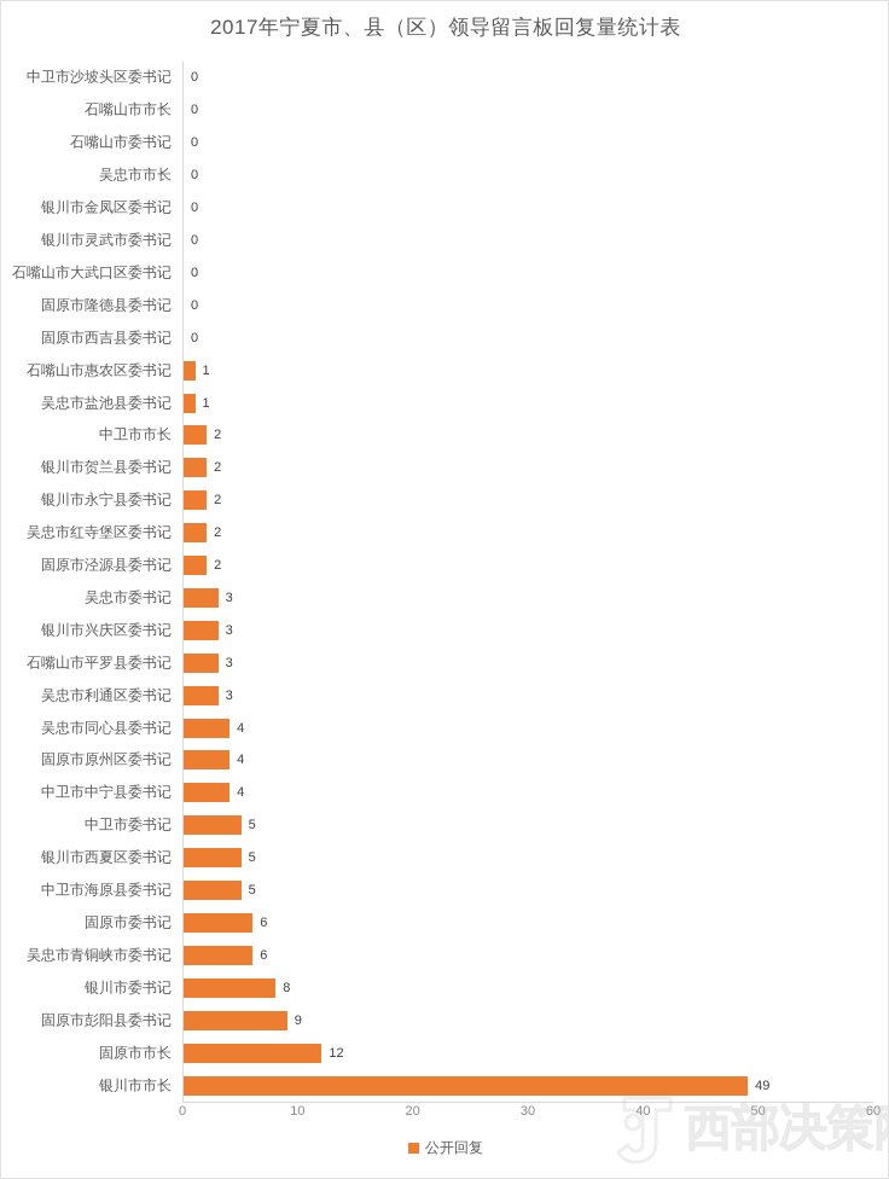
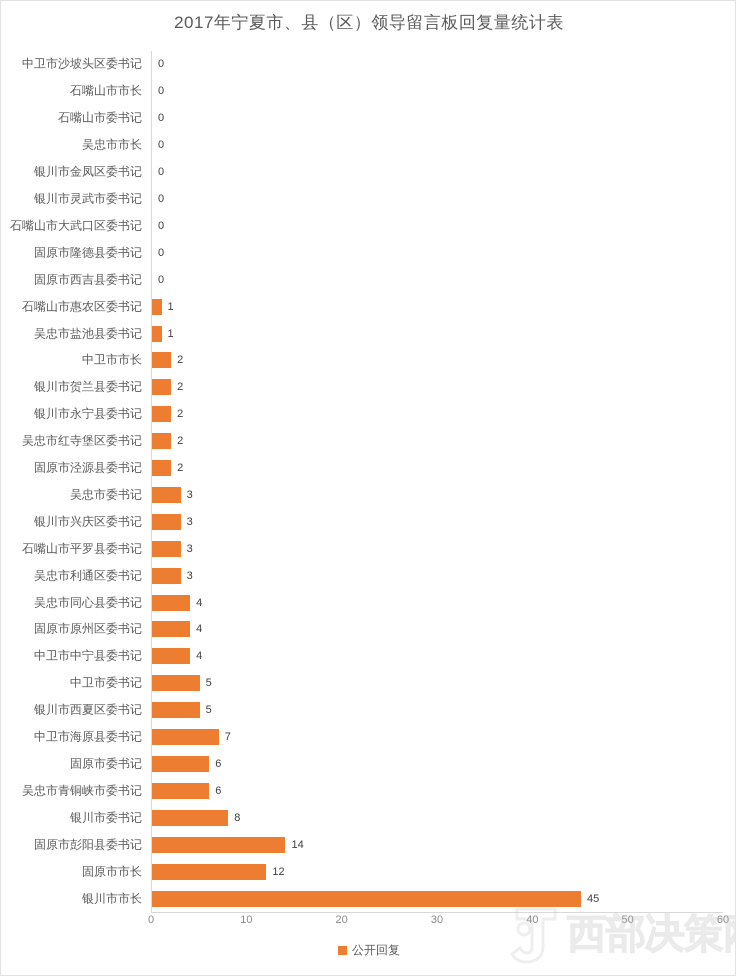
中卫市海原县委书记: 5 -> 7
固原市彭阳县委书记: 9 -> 14
银川市市长: 49 -> 45
